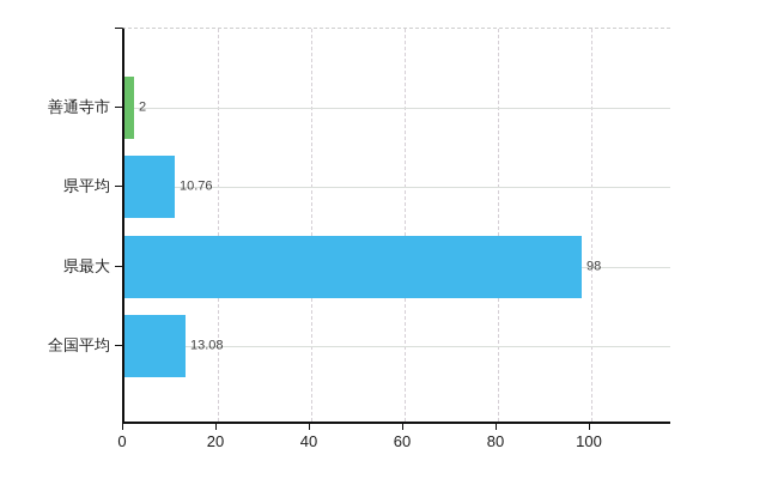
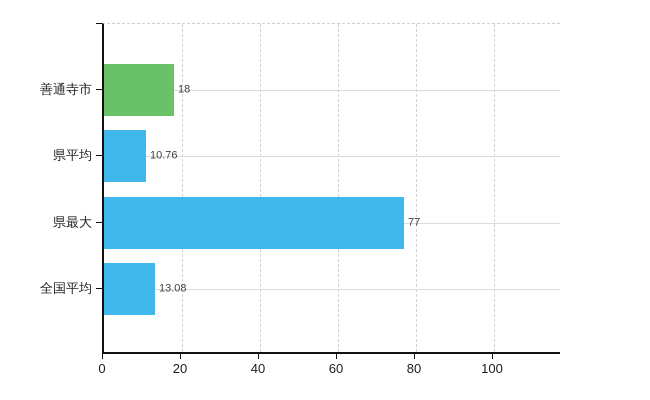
善通寺市: 2 -> 18
県最大: 98 -> 77
